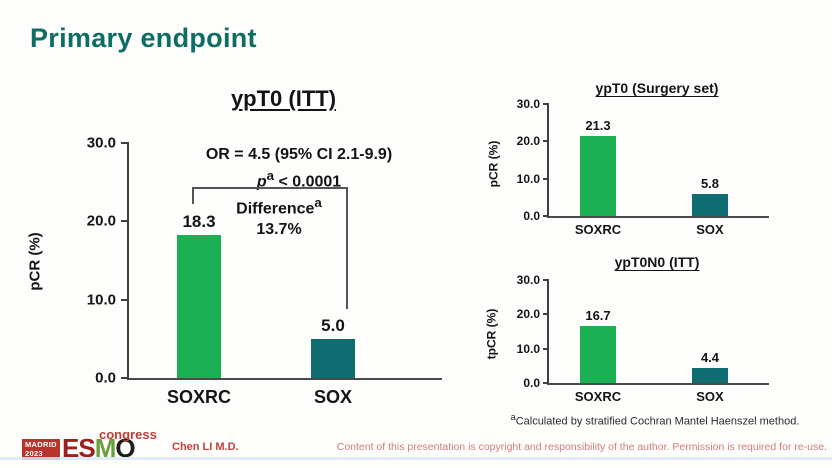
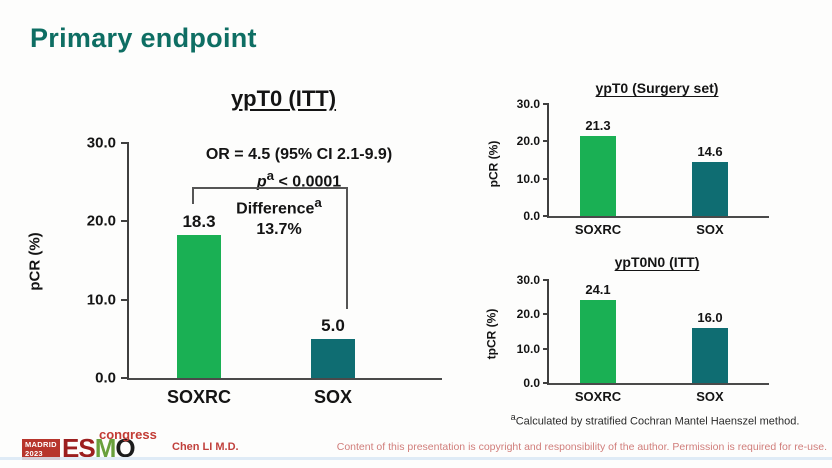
ypT0 (Surgery set)/SOX: 5.8 -> 14.6
ypT0N0 (ITT)/SOXRC: 16.7 -> 24.1
ypT0N0 (ITT)/SOX: 4.4 -> 16.0
